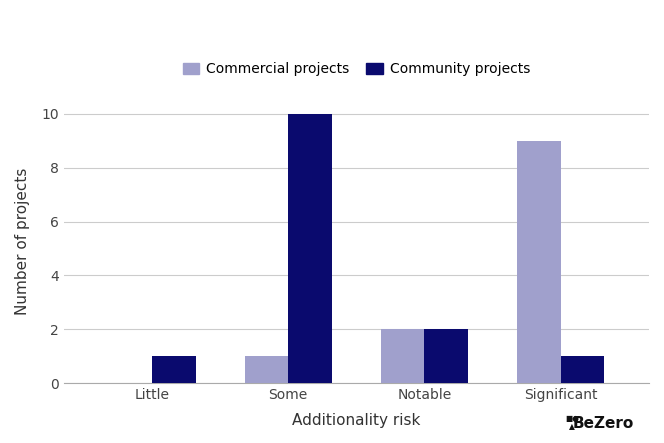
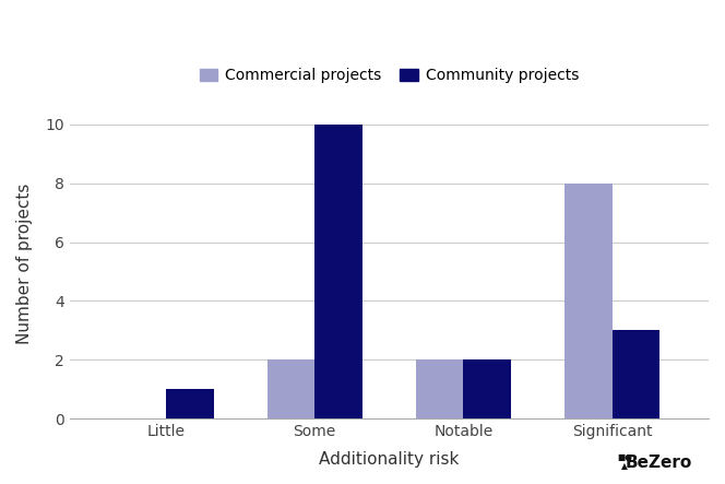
Commercial projects/Some: 1 -> 2
Commercial projects/Significant: 9 -> 8
Community projects/Significant: 1 -> 3
